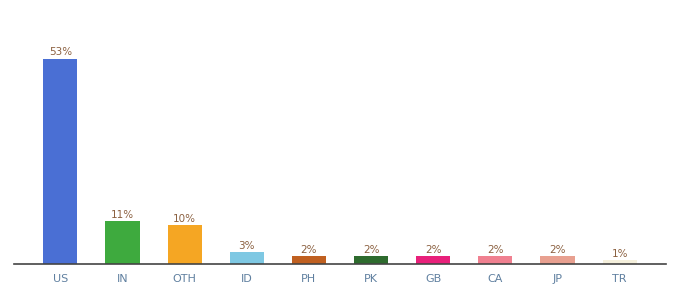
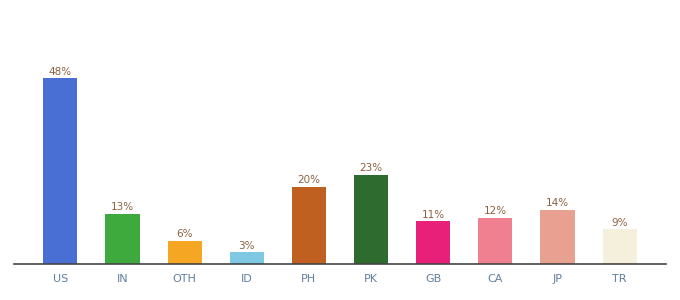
US: 53% -> 48%
IN: 11% -> 13%
OTH: 10% -> 6%
PH: 2% -> 20%
PK: 2% -> 23%
GB: 2% -> 11%
CA: 2% -> 12%
JP: 2% -> 14%
TR: 1% -> 9%
